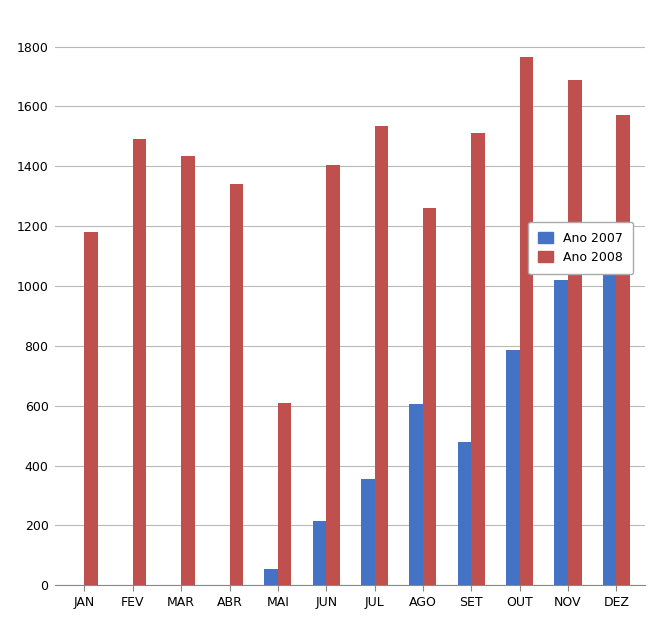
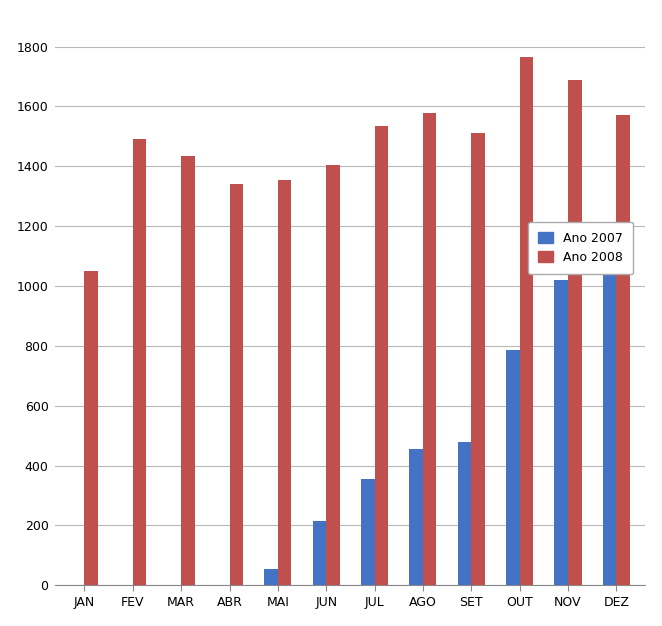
Ano 2008/JAN: 1180 -> 1050
Ano 2008/MAI: 610 -> 1355
Ano 2007/AGO: 605 -> 455
Ano 2008/AGO: 1260 -> 1578
